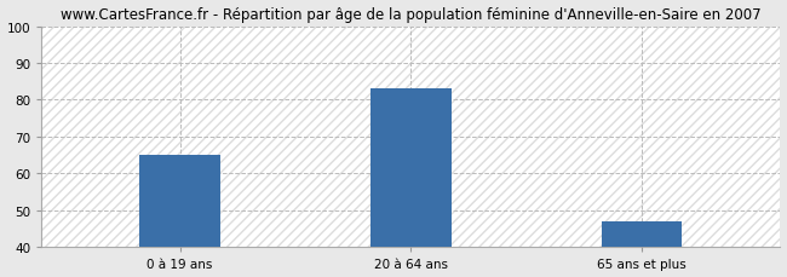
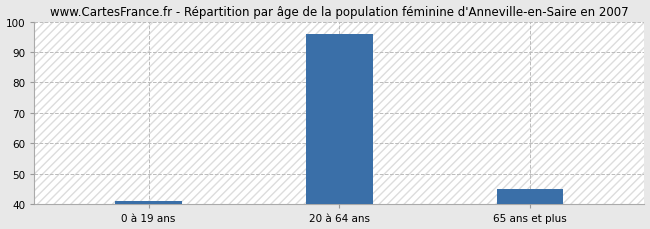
0 à 19 ans: 65 -> 41
20 à 64 ans: 83 -> 96
65 ans et plus: 47 -> 45
